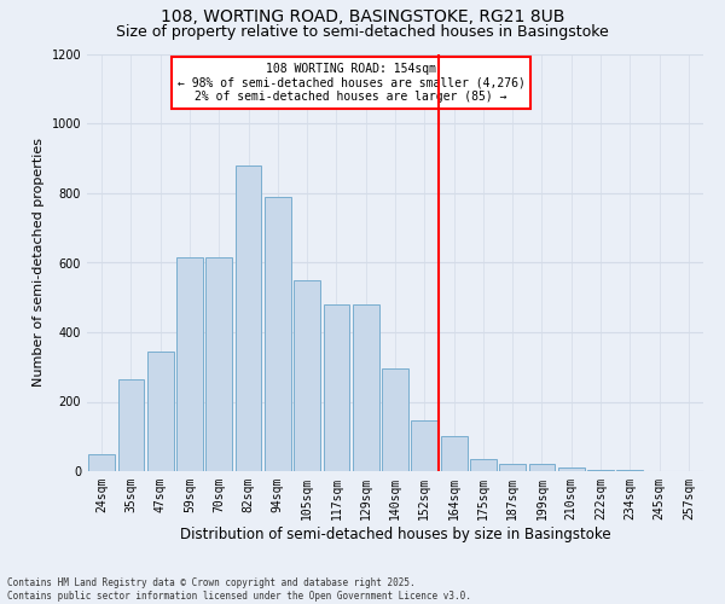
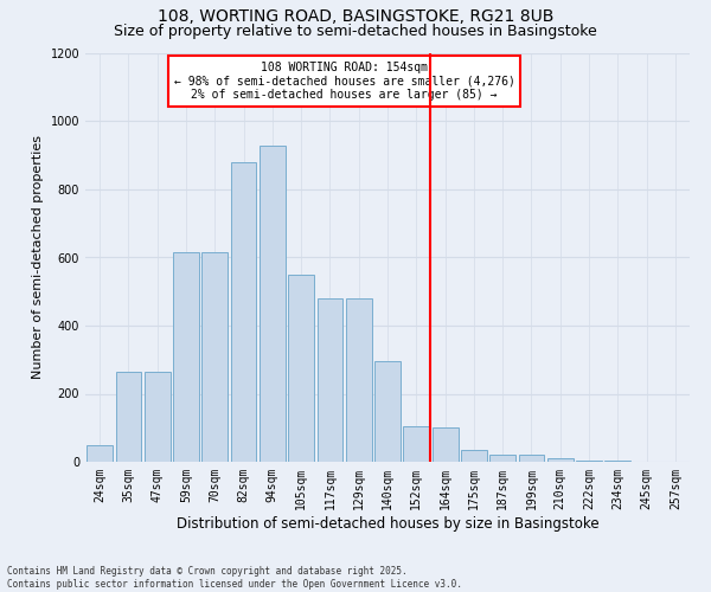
47sqm: 345 -> 265
94sqm: 790 -> 930
152sqm: 145 -> 105
